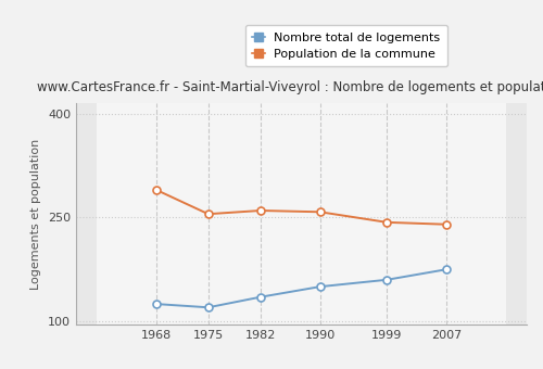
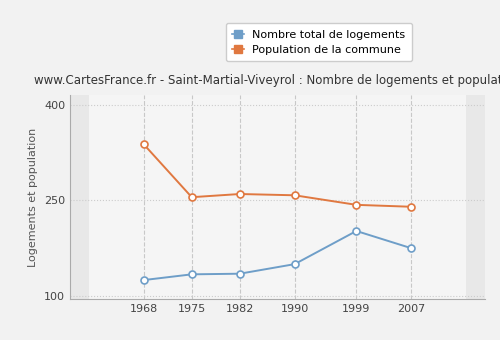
Population de la commune/1968: 290 -> 338
Nombre total de logements/1975: 120 -> 134
Nombre total de logements/1999: 160 -> 202
